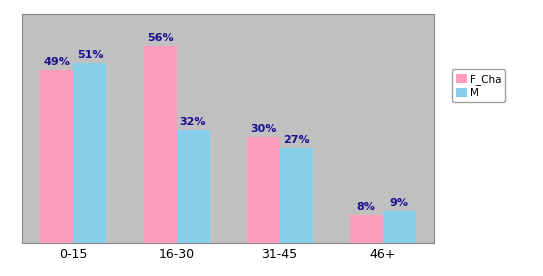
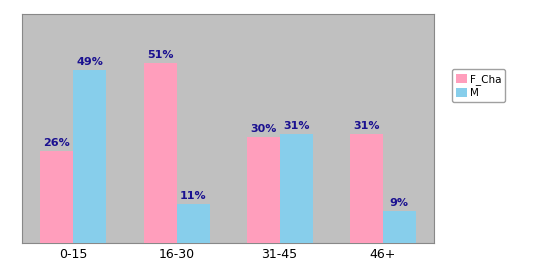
F_Cha/0-15: 49% -> 26%
M/0-15: 51% -> 49%
F_Cha/16-30: 56% -> 51%
M/16-30: 32% -> 11%
M/31-45: 27% -> 31%
F_Cha/46+: 8% -> 31%
